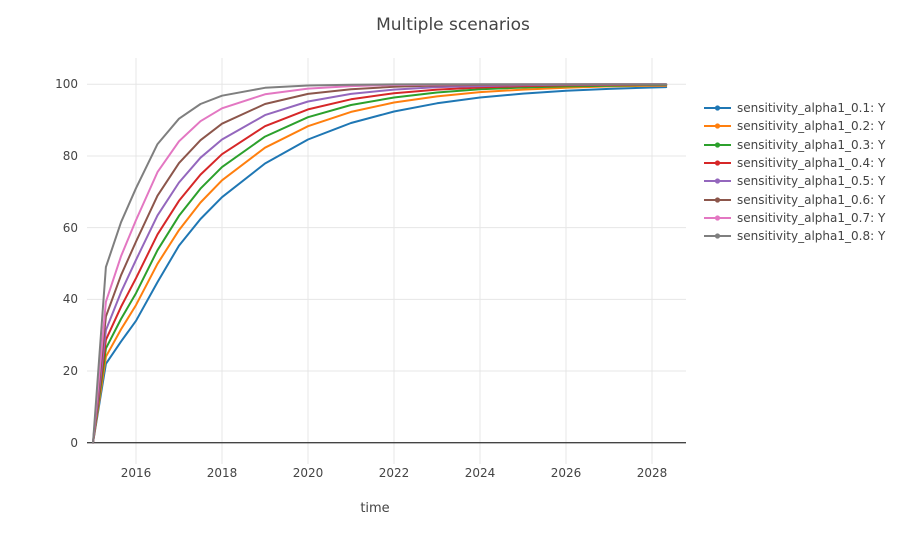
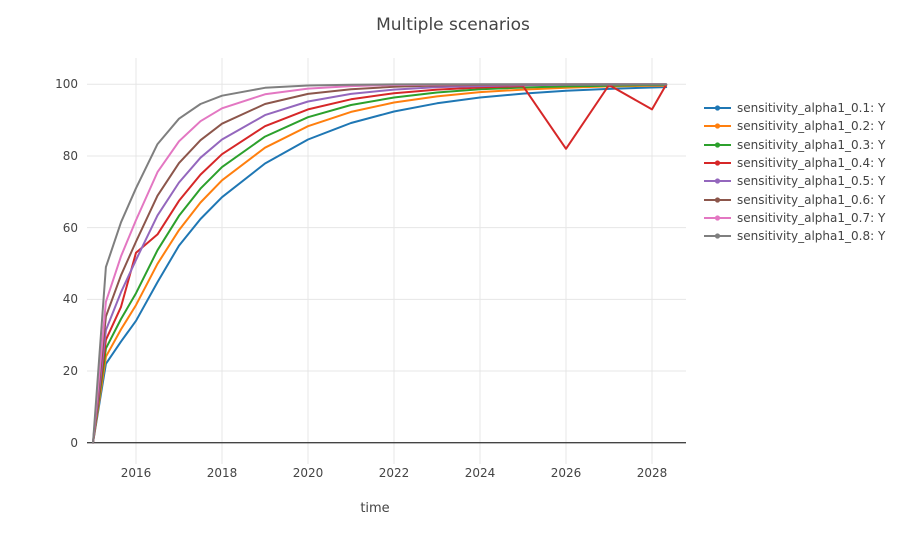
sensitivity_alpha1_0.4: Y/2016: 46 -> 53
sensitivity_alpha1_0.4: Y/2026: 100 -> 82
sensitivity_alpha1_0.4: Y/2028: 100 -> 93
